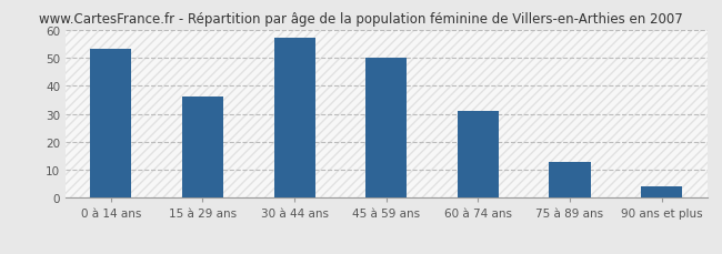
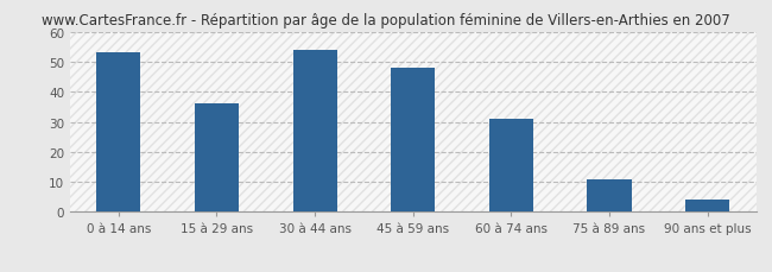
30 à 44 ans: 57 -> 54
45 à 59 ans: 50 -> 48
75 à 89 ans: 13 -> 11
